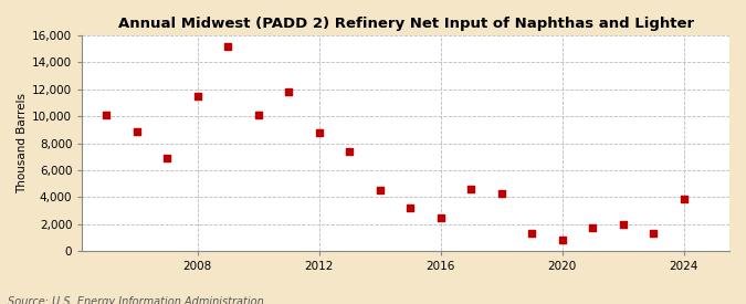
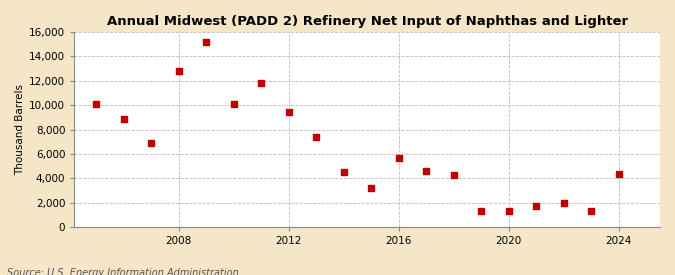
2008: 11,500 -> 12,800
2012: 8,800 -> 9,400
2016: 2,500 -> 5,700
2020: 800 -> 1,300
2024: 3,900 -> 4,400
